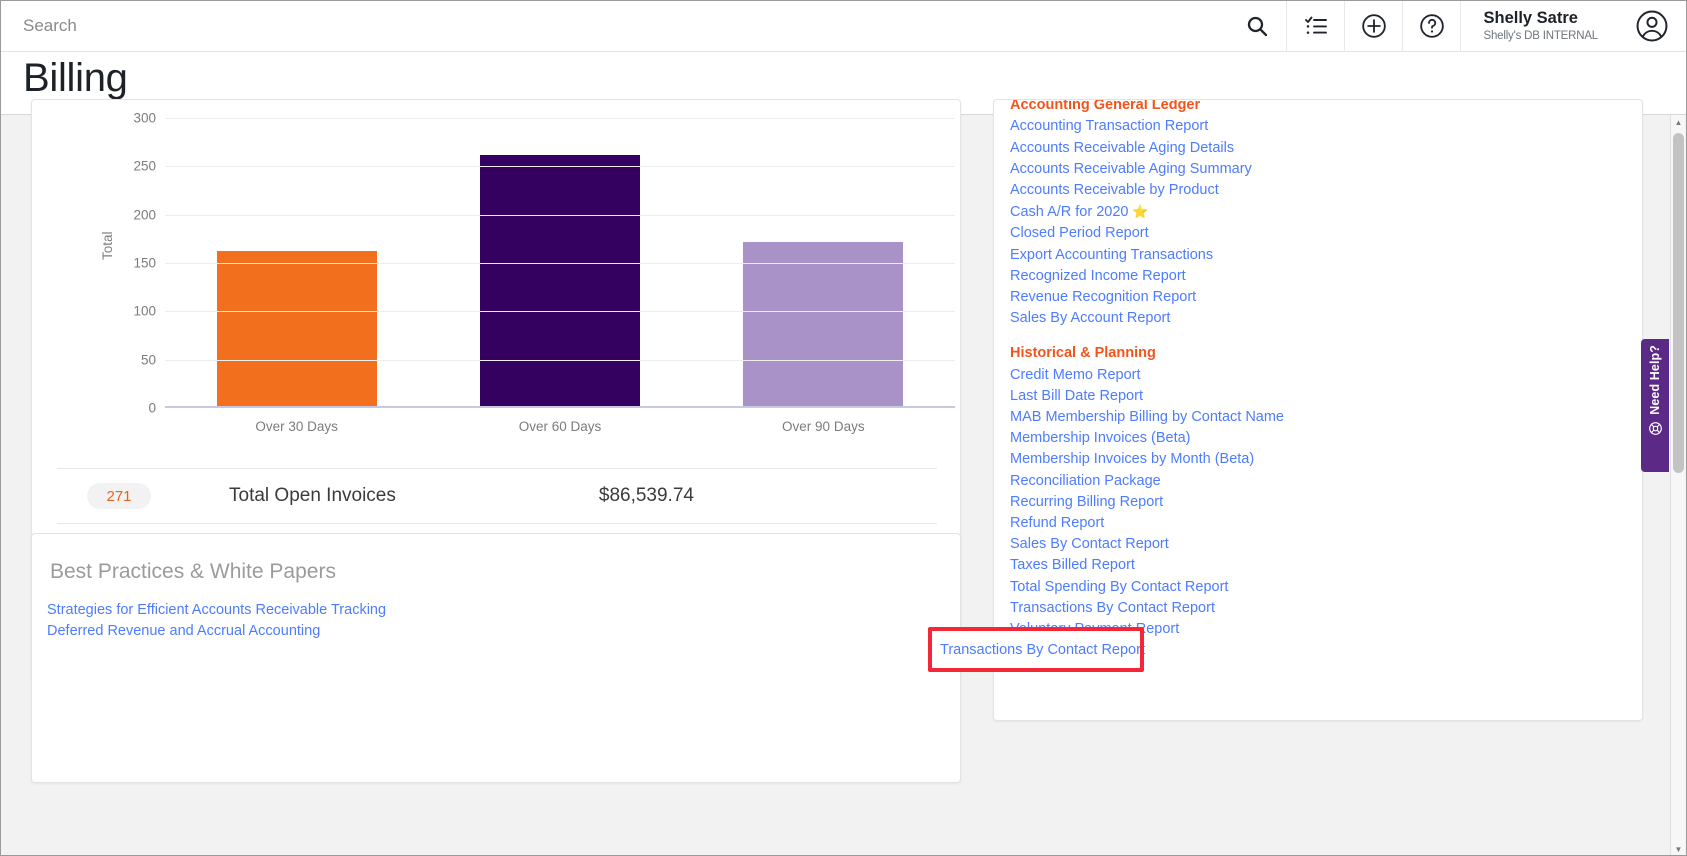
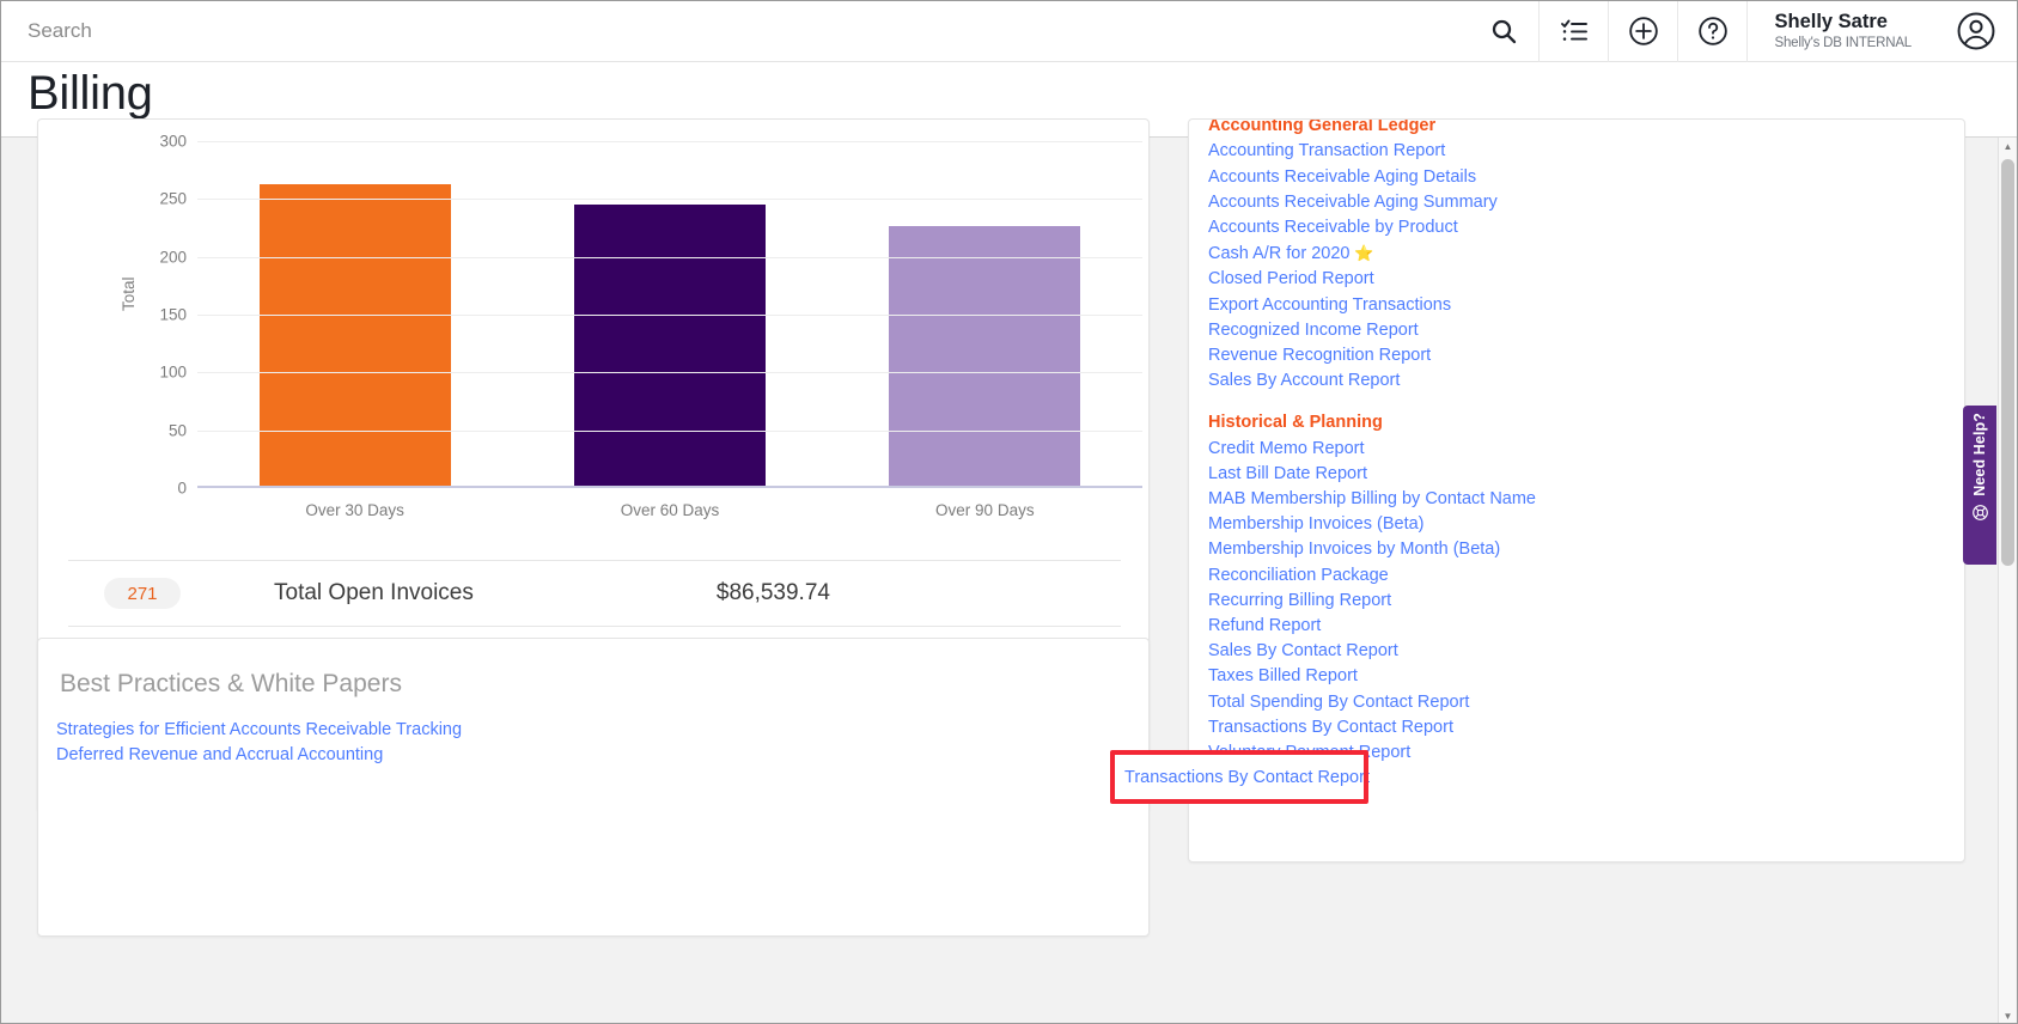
Over 30 Days: 160 -> 260
Over 60 Days: 260 -> 240
Over 90 Days: 170 -> 220
